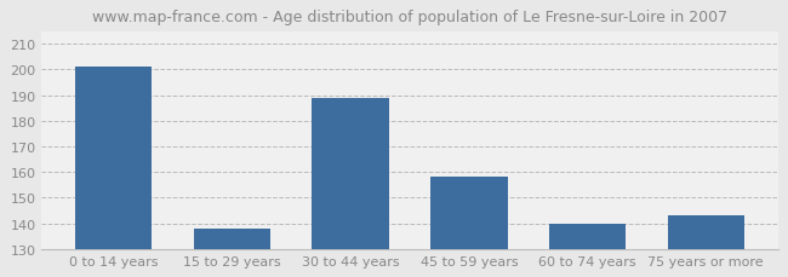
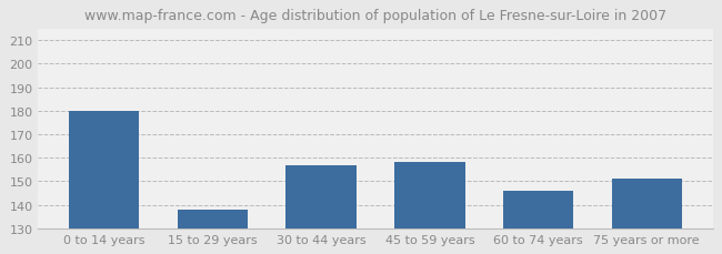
0 to 14 years: 201 -> 180
30 to 44 years: 189 -> 157
60 to 74 years: 140 -> 146
75 years or more: 143 -> 151
